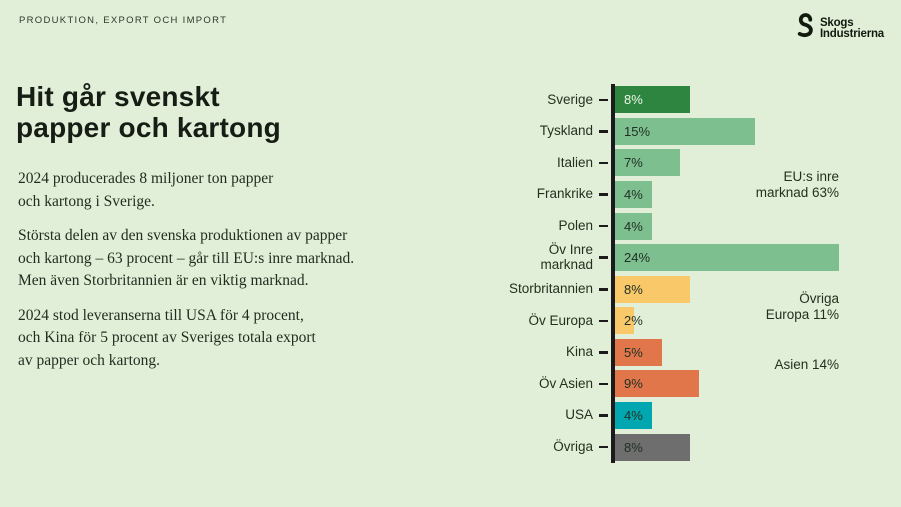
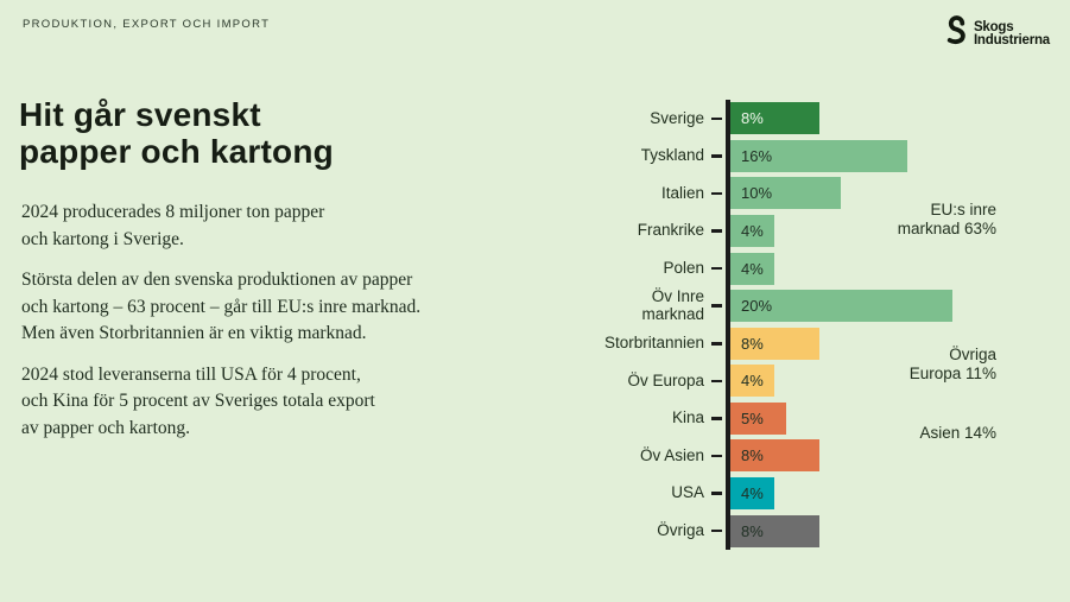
Tyskland: 15% -> 16%
Italien: 7% -> 10%
Öv Inre marknad: 24% -> 20%
Öv Europa: 2% -> 4%
Öv Asien: 9% -> 8%
